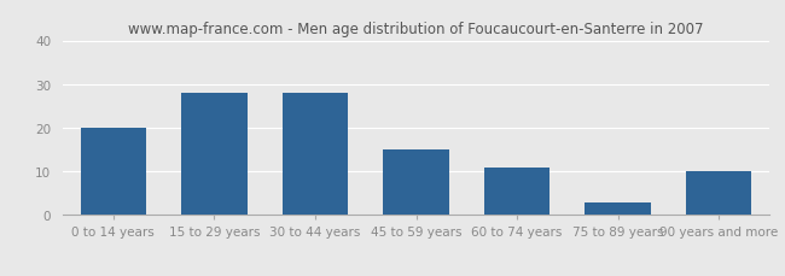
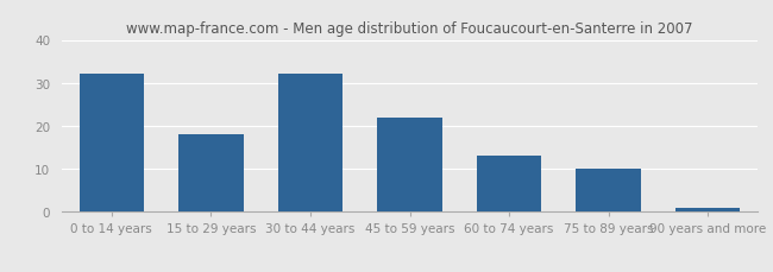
0 to 14 years: 20 -> 32
15 to 29 years: 28 -> 18
30 to 44 years: 28 -> 32
45 to 59 years: 15 -> 22
60 to 74 years: 11 -> 13
75 to 89 years: 3 -> 10
90 years and more: 10 -> 1
